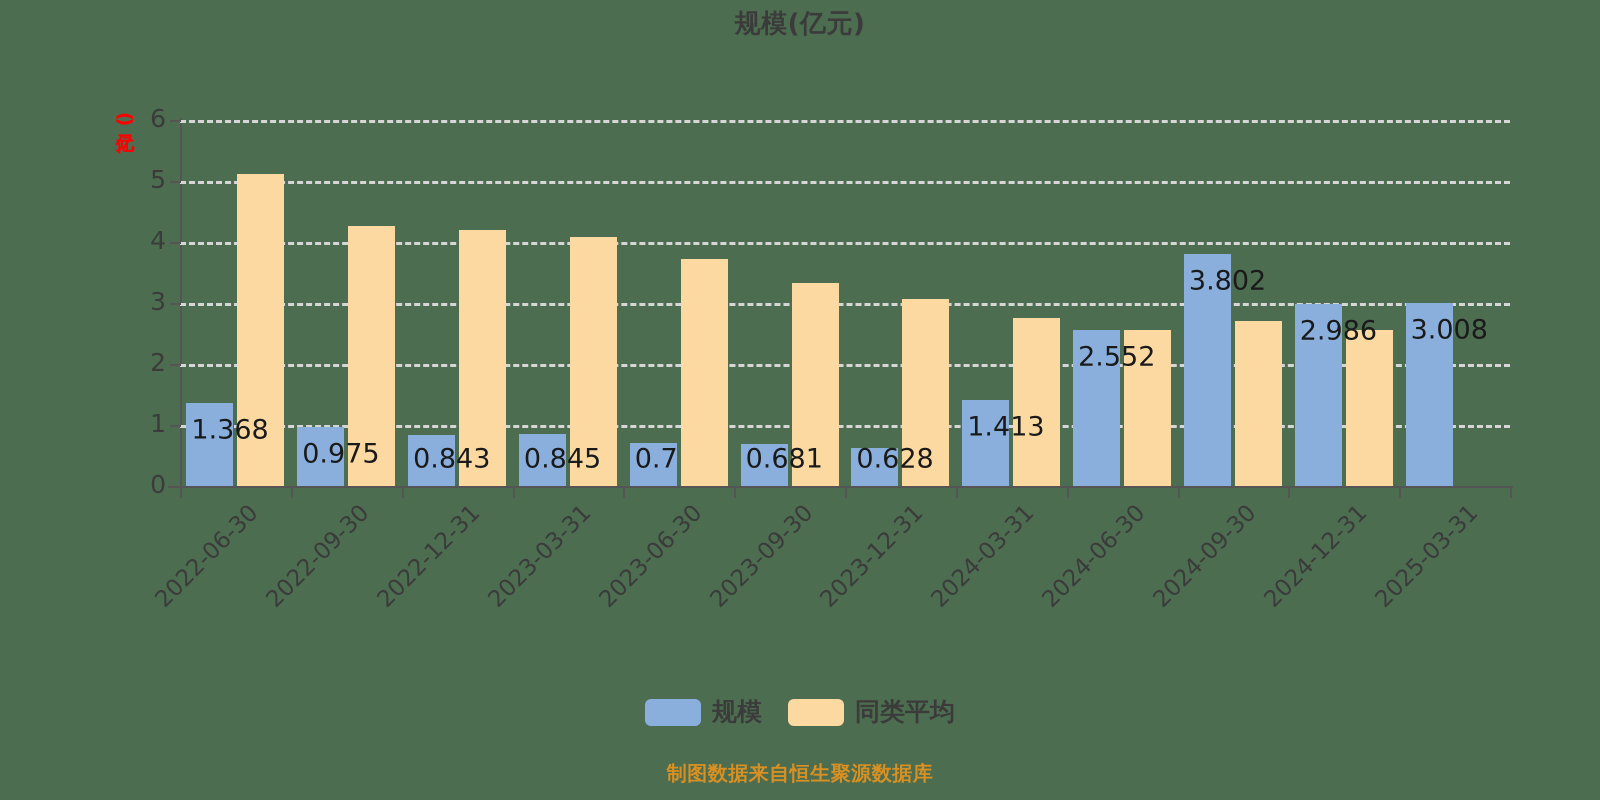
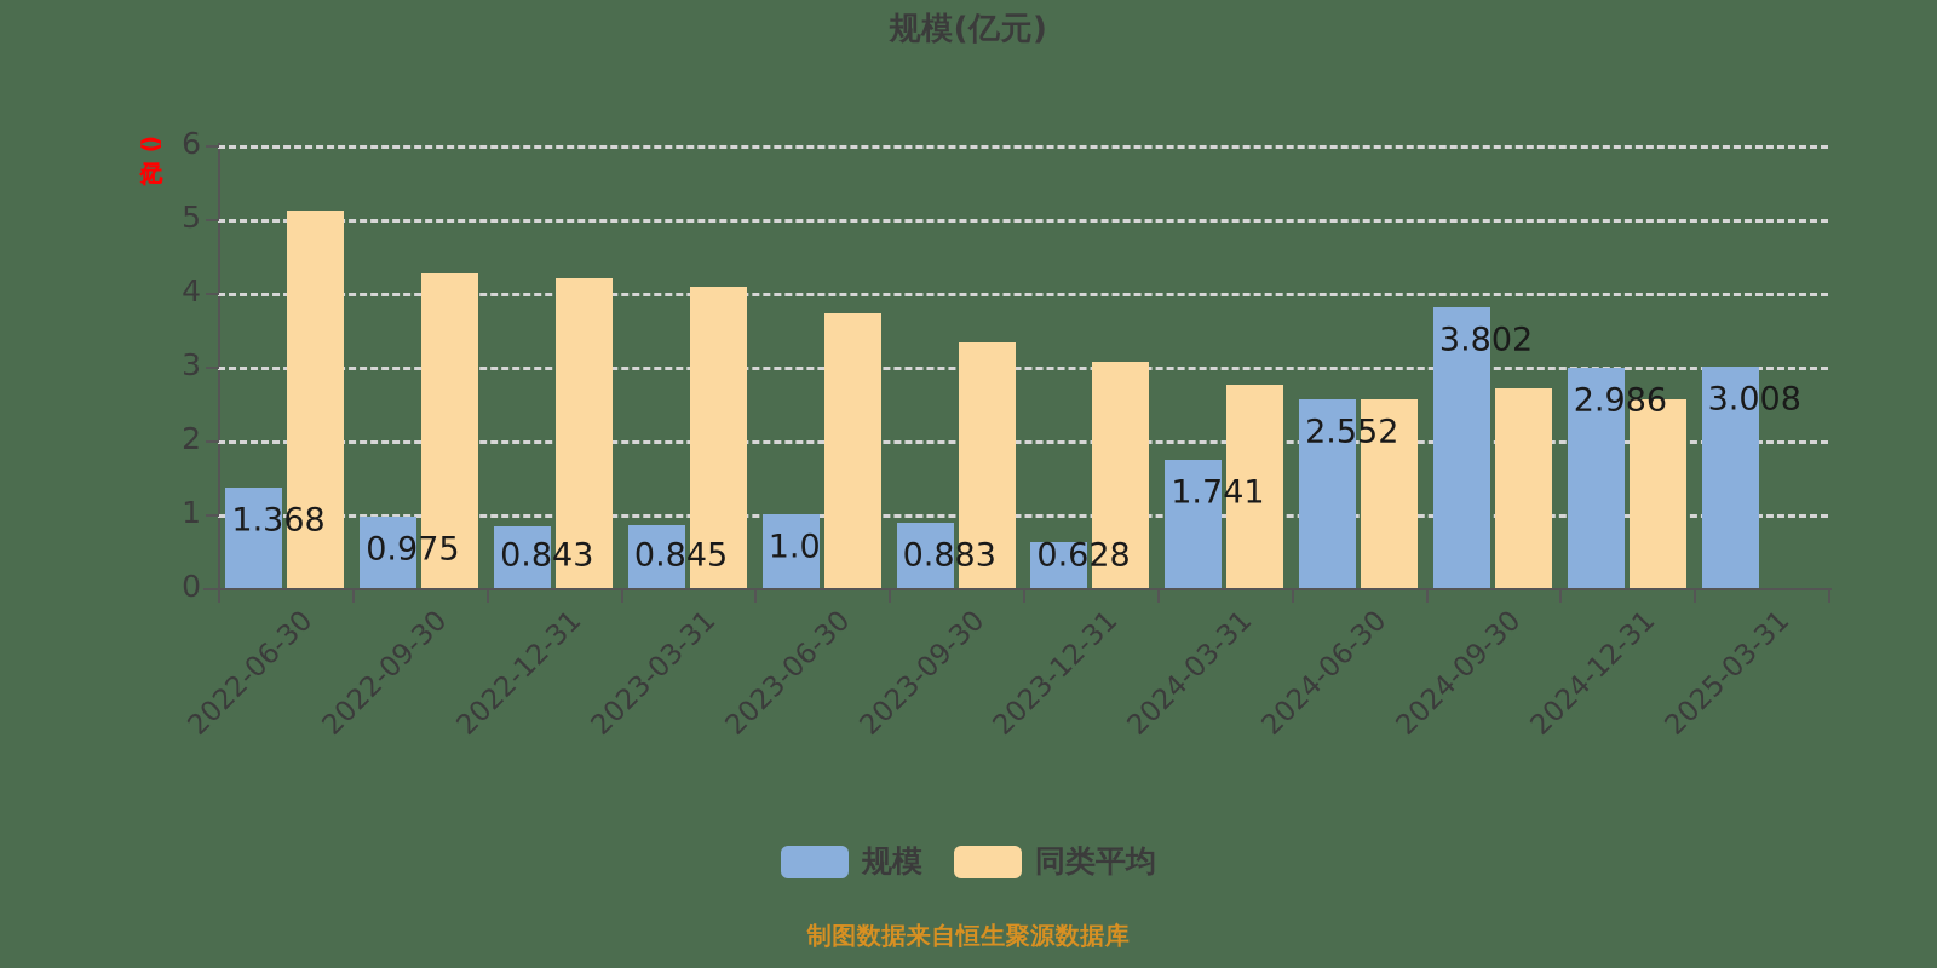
规模/2023-06-30: 0.7 -> 1.0
规模/2023-09-30: 0.681 -> 0.883
规模/2024-03-31: 1.413 -> 1.741
